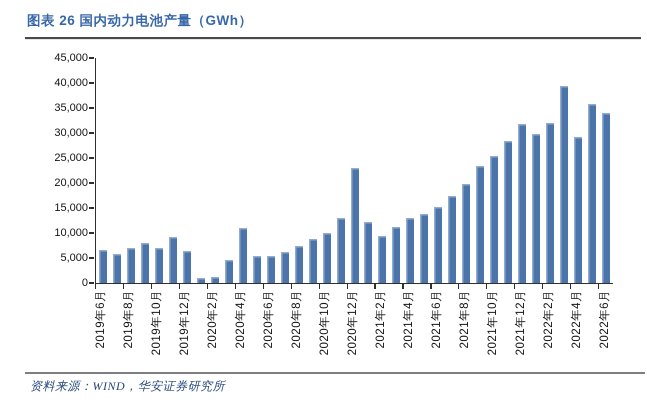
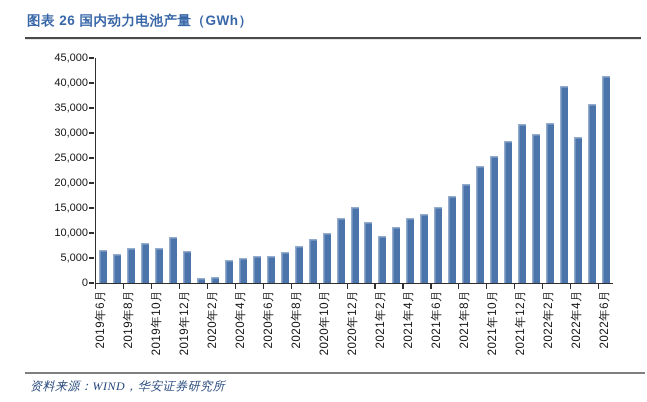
2020年4月: 11000 -> 5000
2020年12月: 23000 -> 15000
2022年6月: 34000 -> 42000
